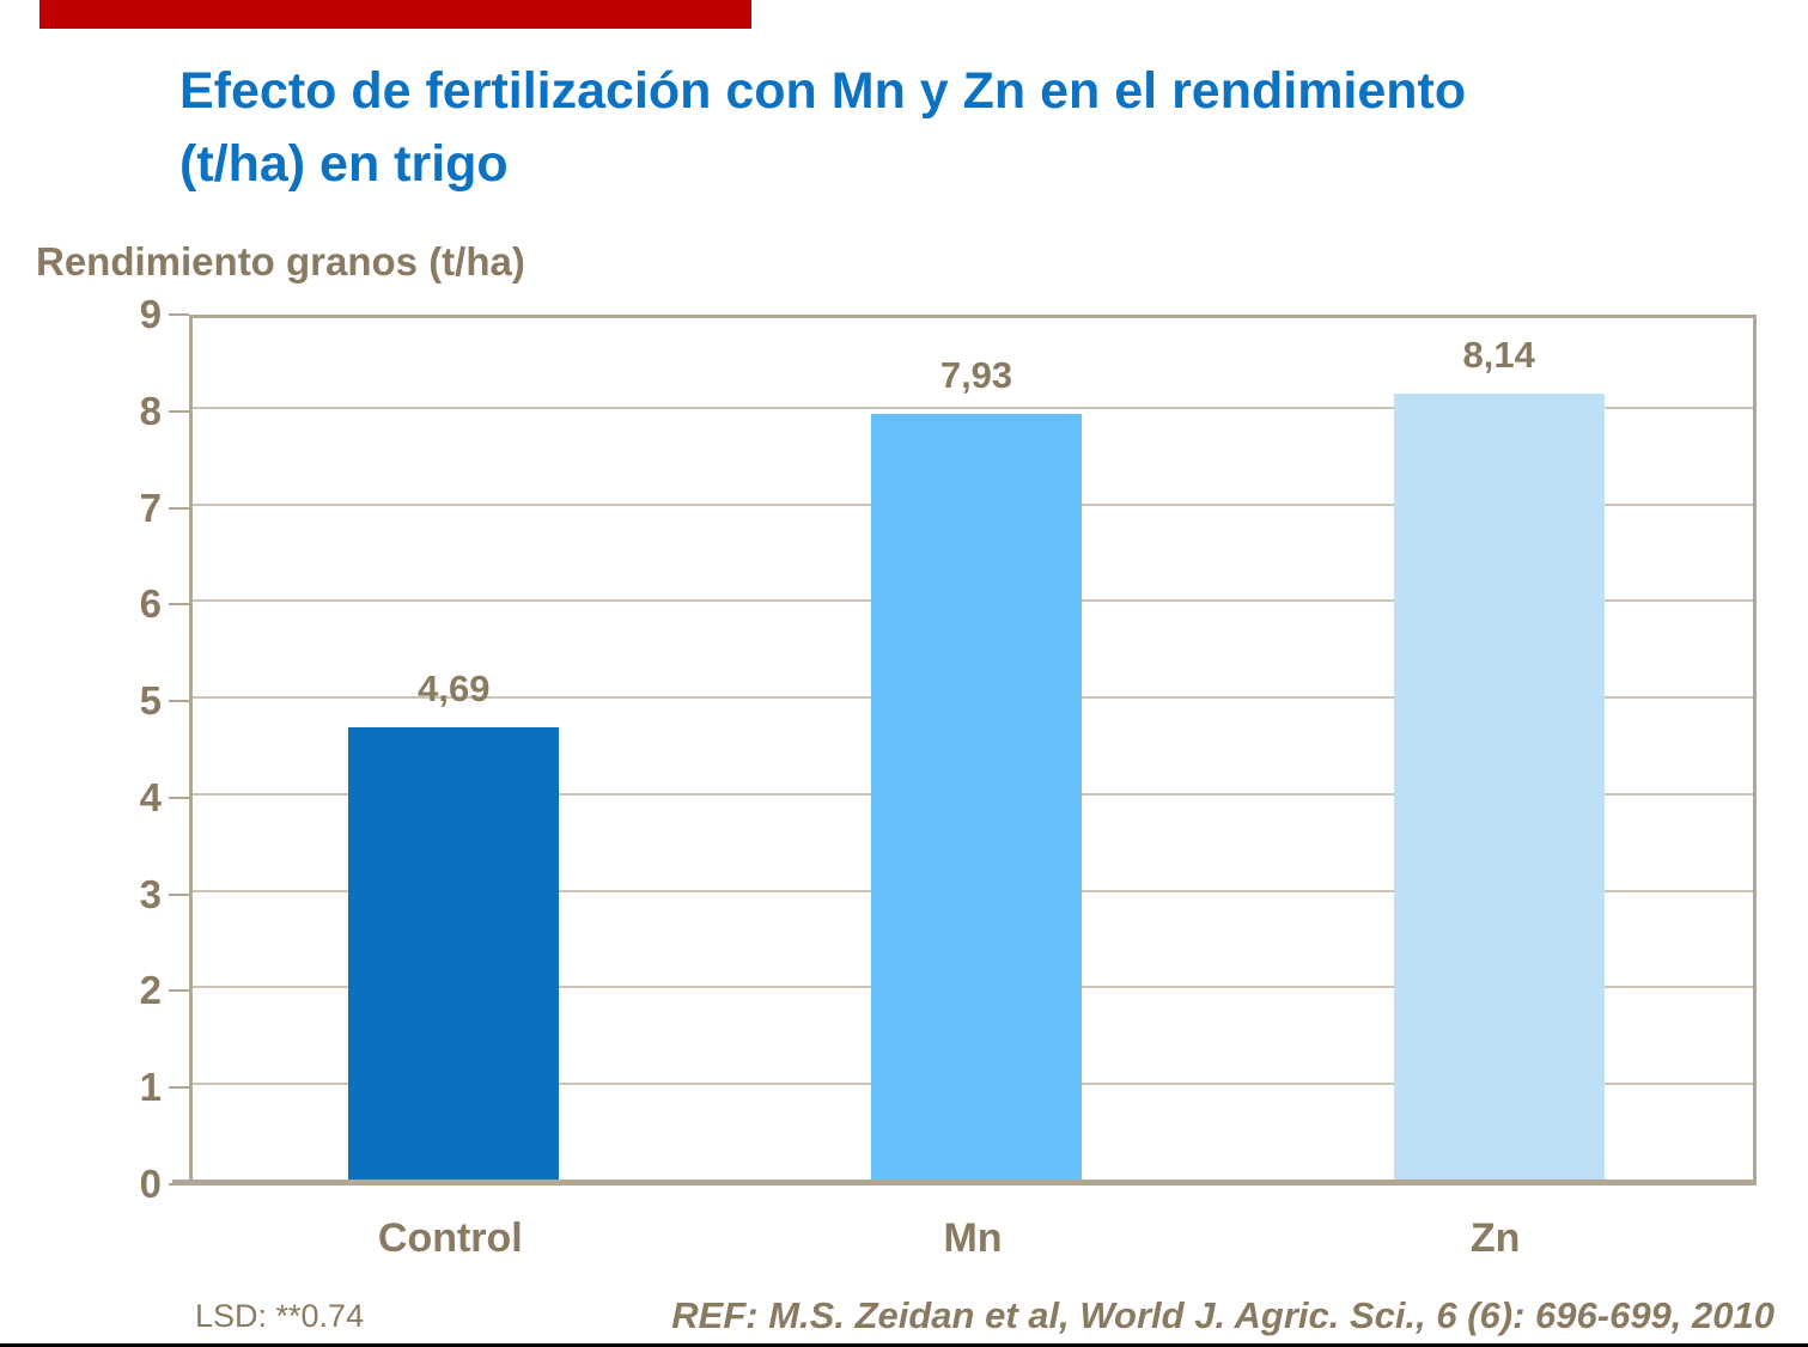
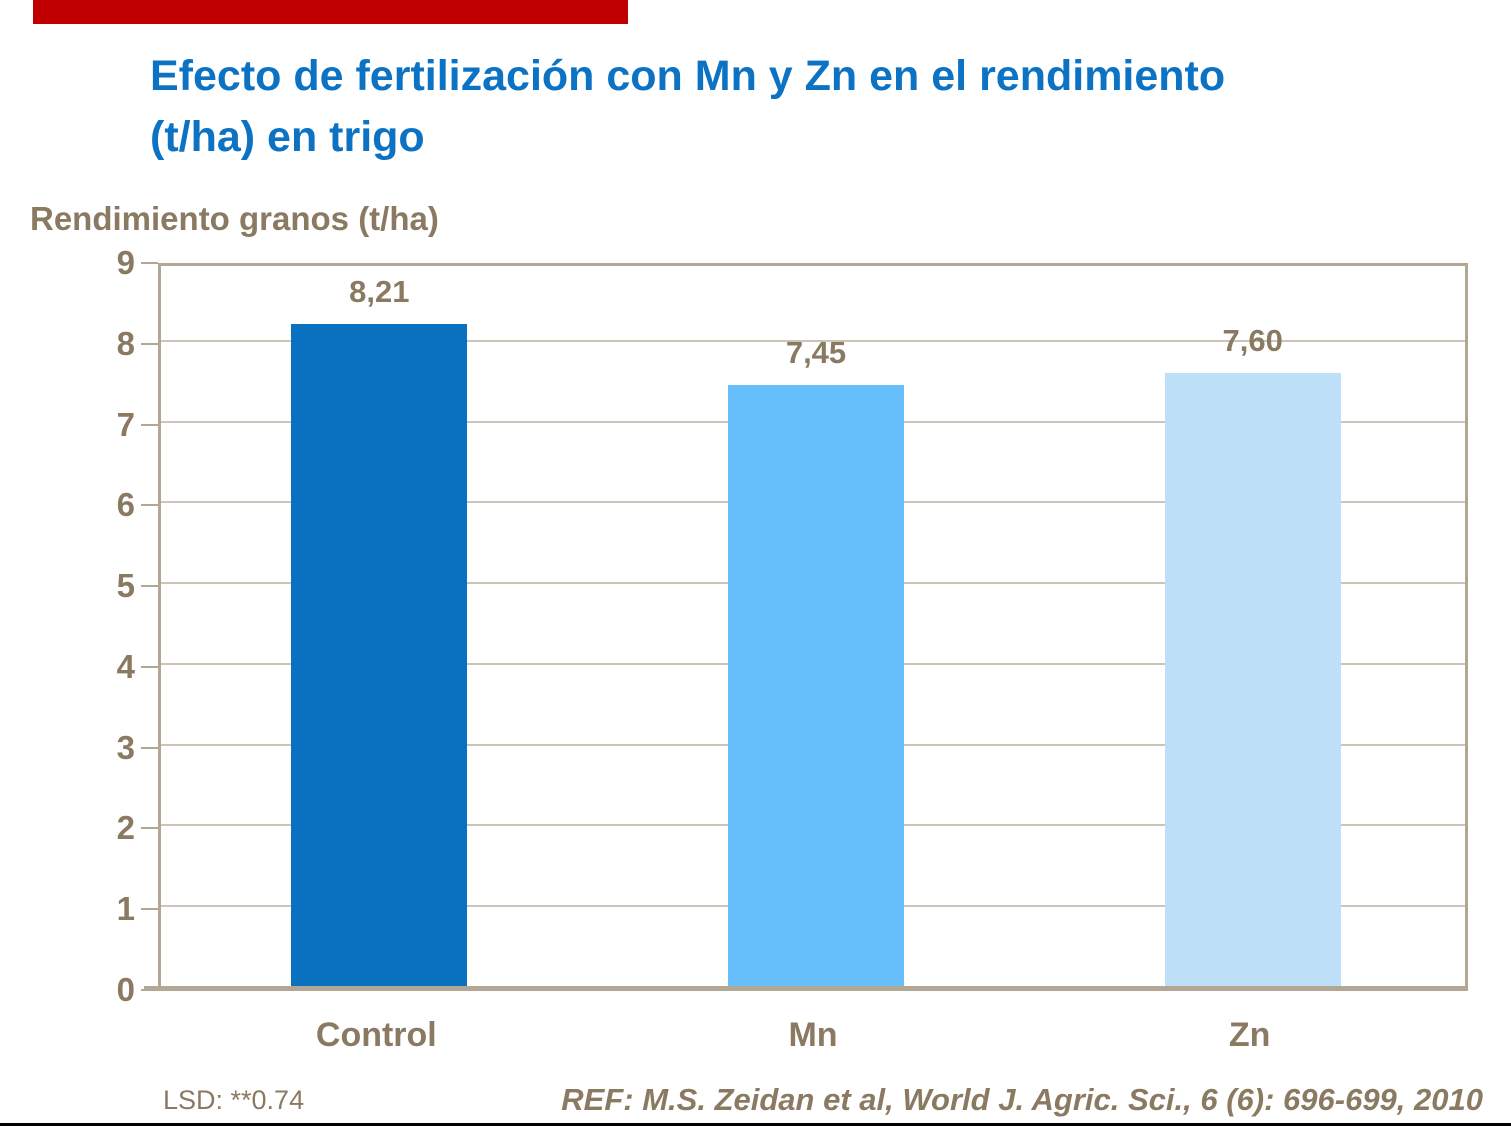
Control: 4,69 -> 8,21
Mn: 7,93 -> 7,45
Zn: 8,14 -> 7,60
